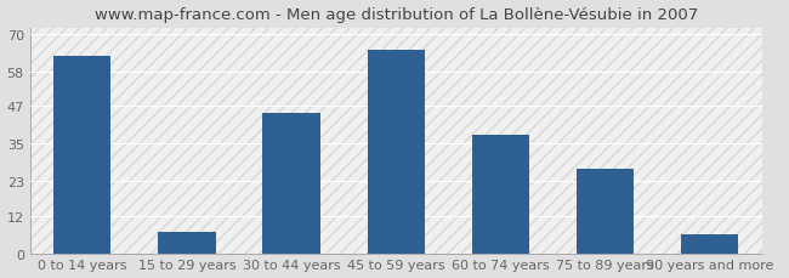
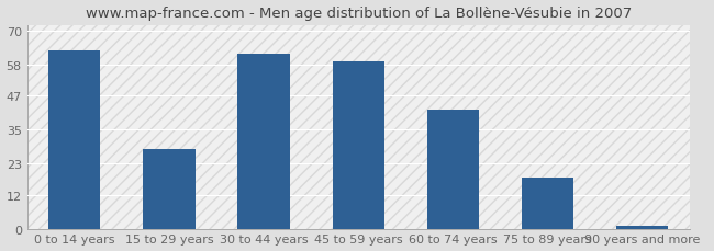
15 to 29 years: 7 -> 28
30 to 44 years: 45 -> 62
45 to 59 years: 65 -> 59
60 to 74 years: 38 -> 42
75 to 89 years: 27 -> 18
90 years and more: 6 -> 1
